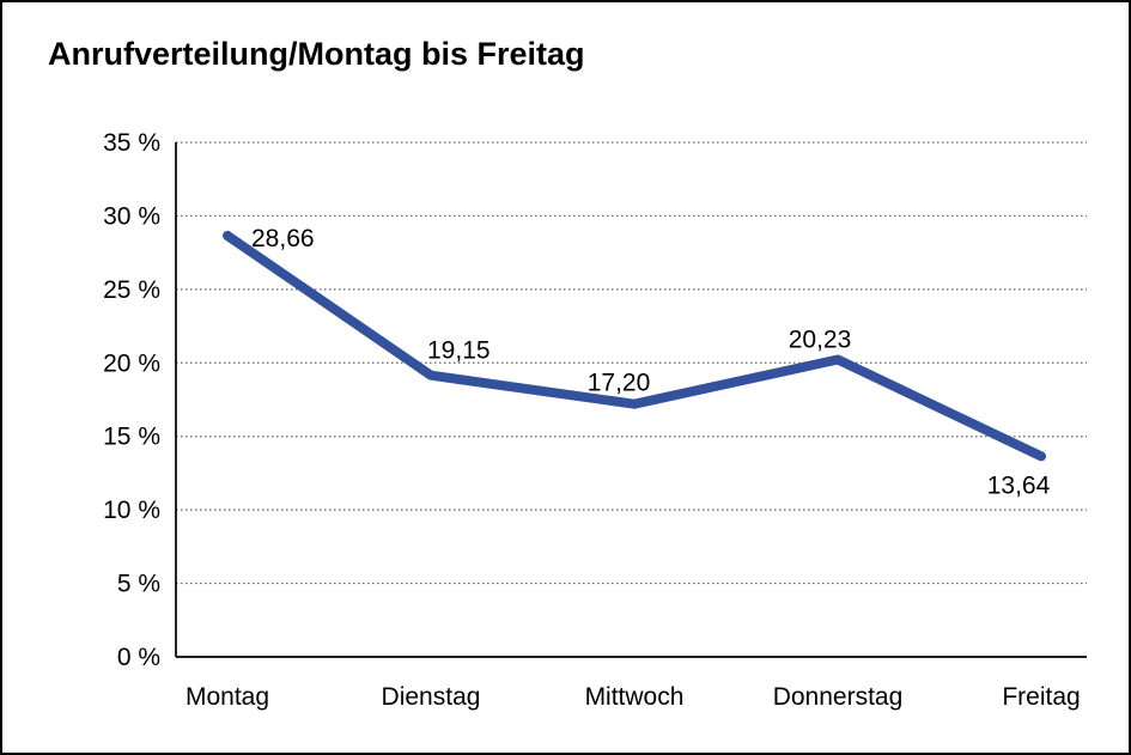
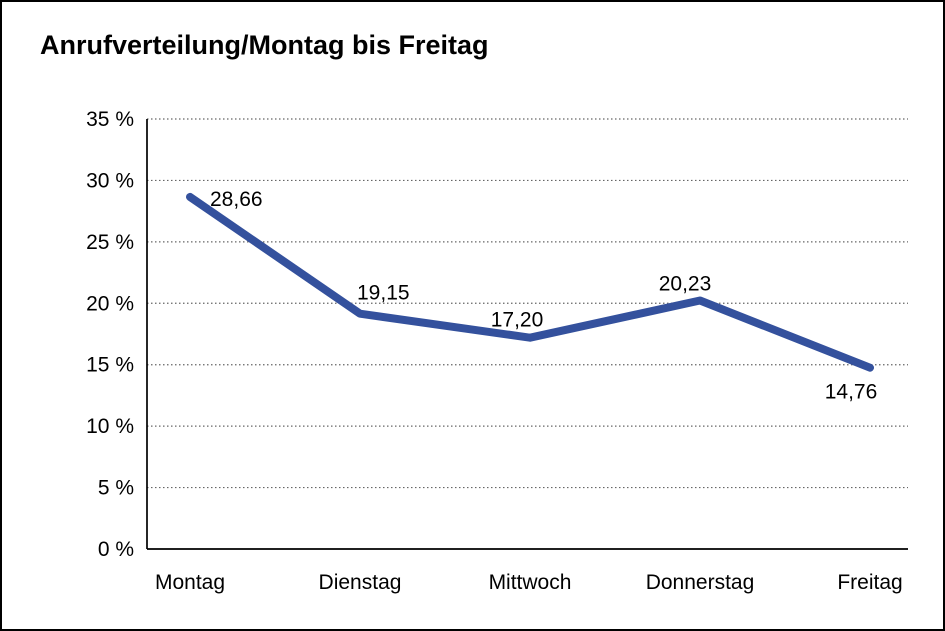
Freitag: 13,64 -> 14,76
